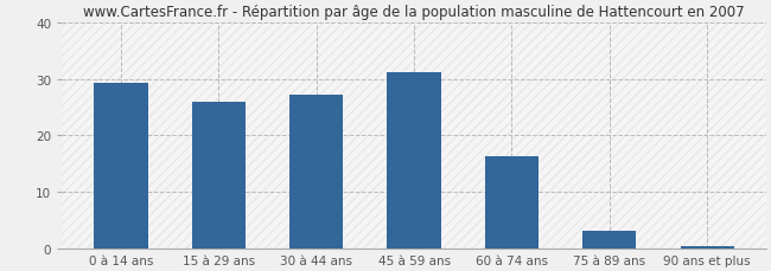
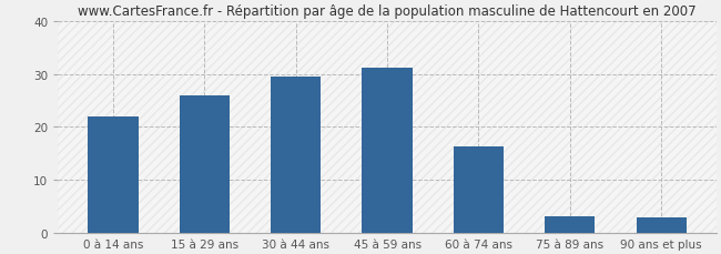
0 à 14 ans: 29.2 -> 22.0
30 à 44 ans: 27.1 -> 29.5
90 ans et plus: 0.4 -> 3.0
